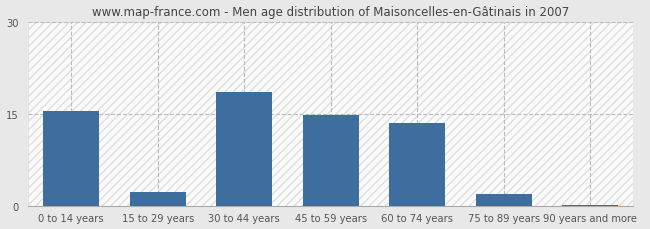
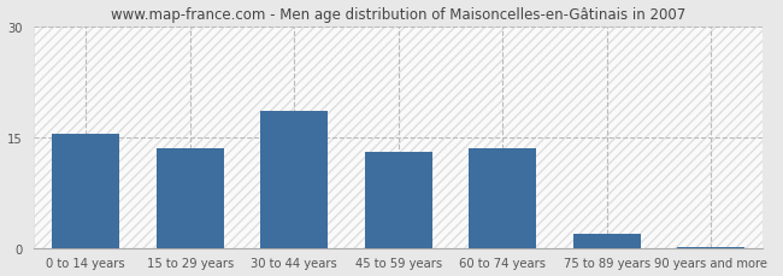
15 to 29 years: 2.2 -> 13.5
45 to 59 years: 14.8 -> 13.0
